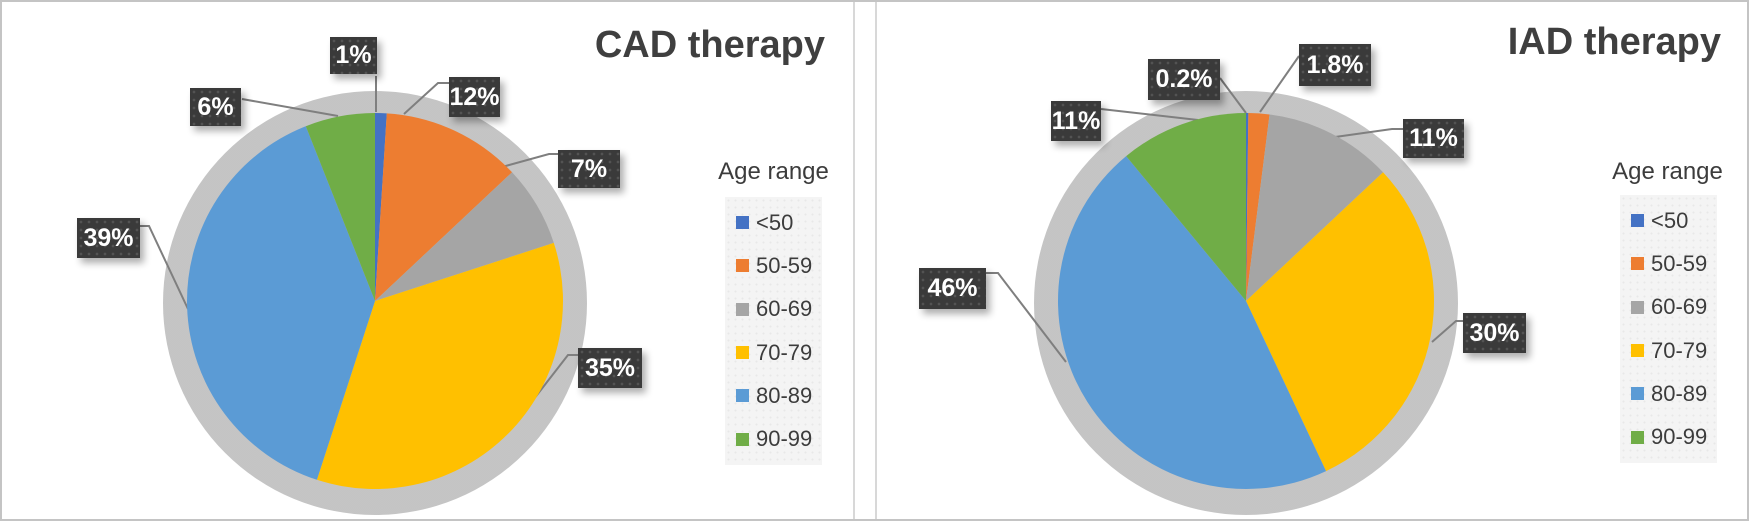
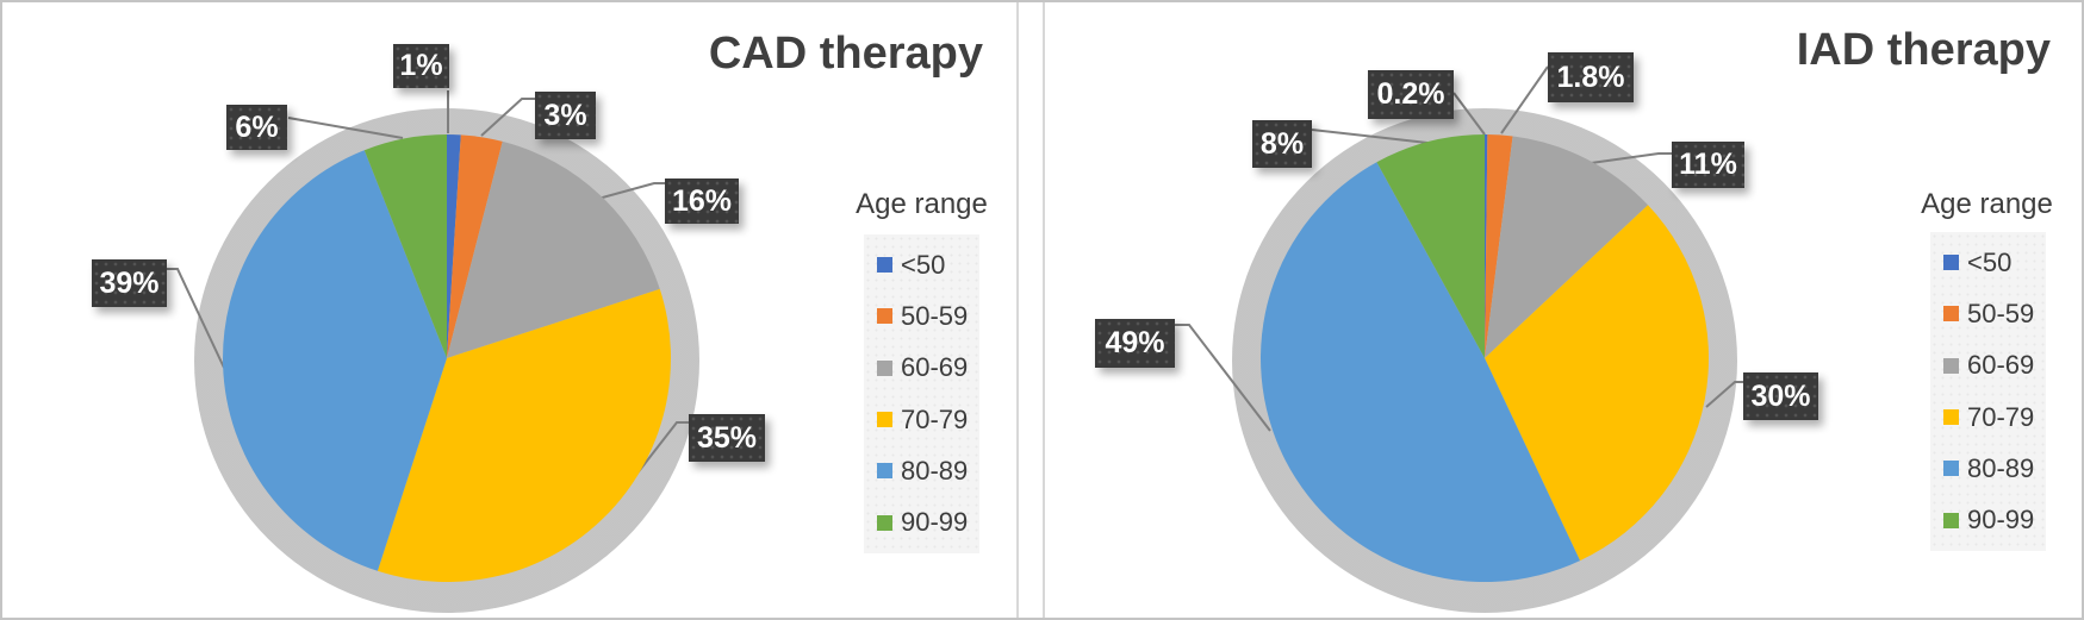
CAD therapy/50-59: 12% -> 3%
CAD therapy/60-69: 7% -> 16%
IAD therapy/80-89: 46% -> 49%
IAD therapy/90-99: 11% -> 8%
